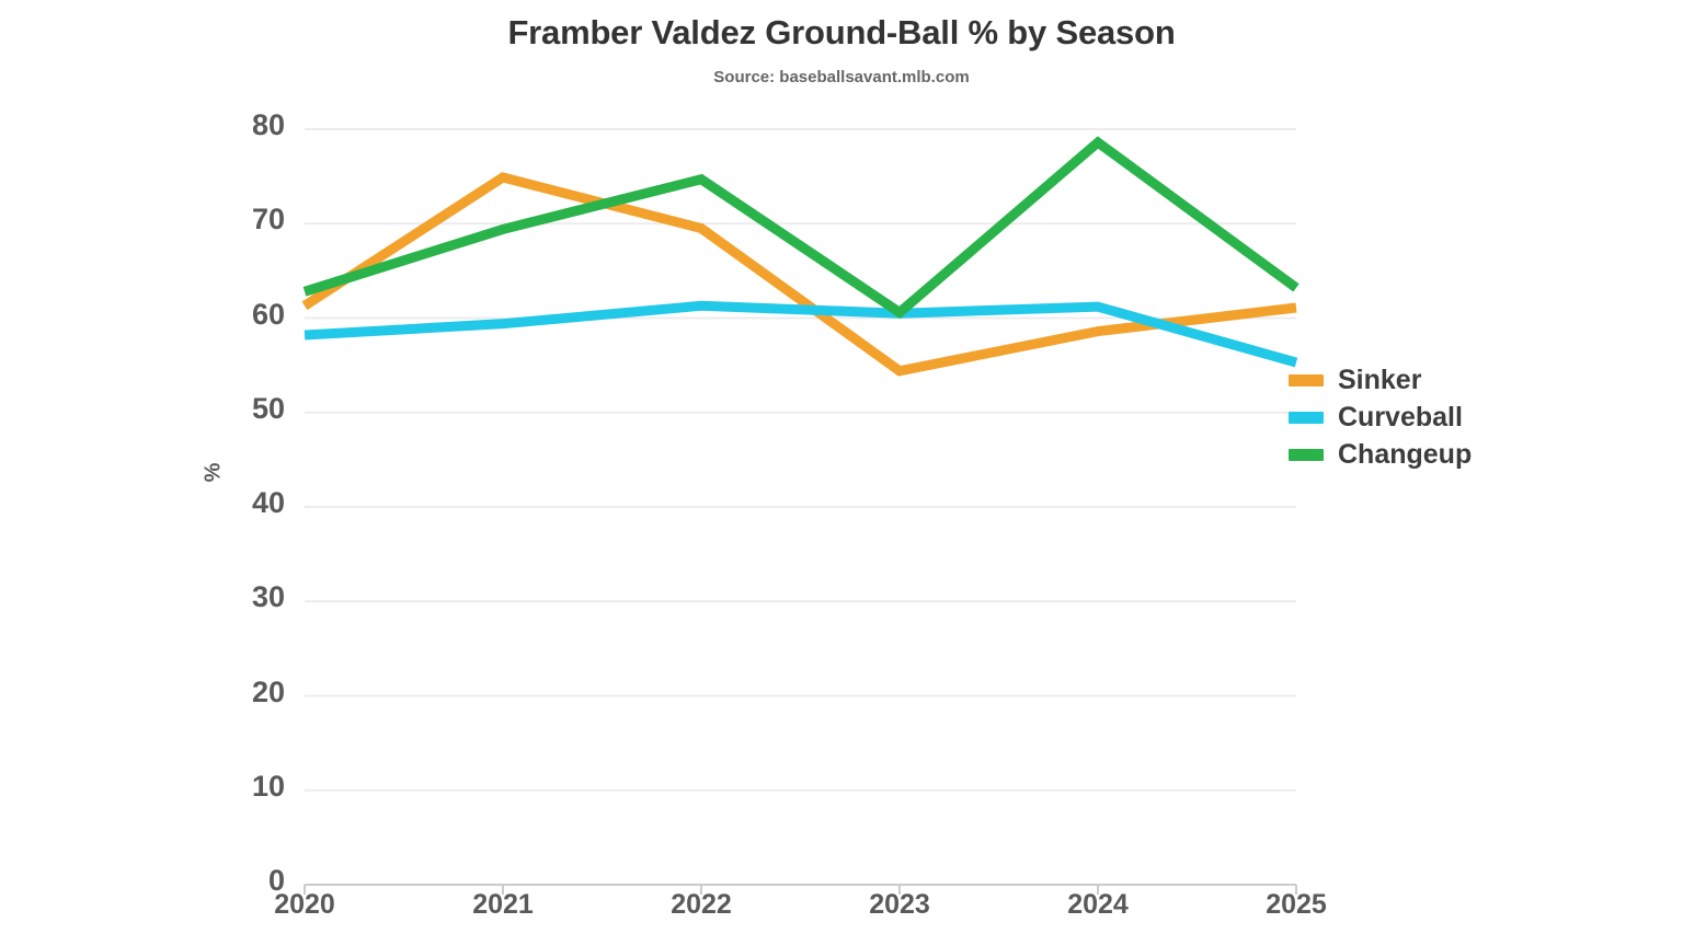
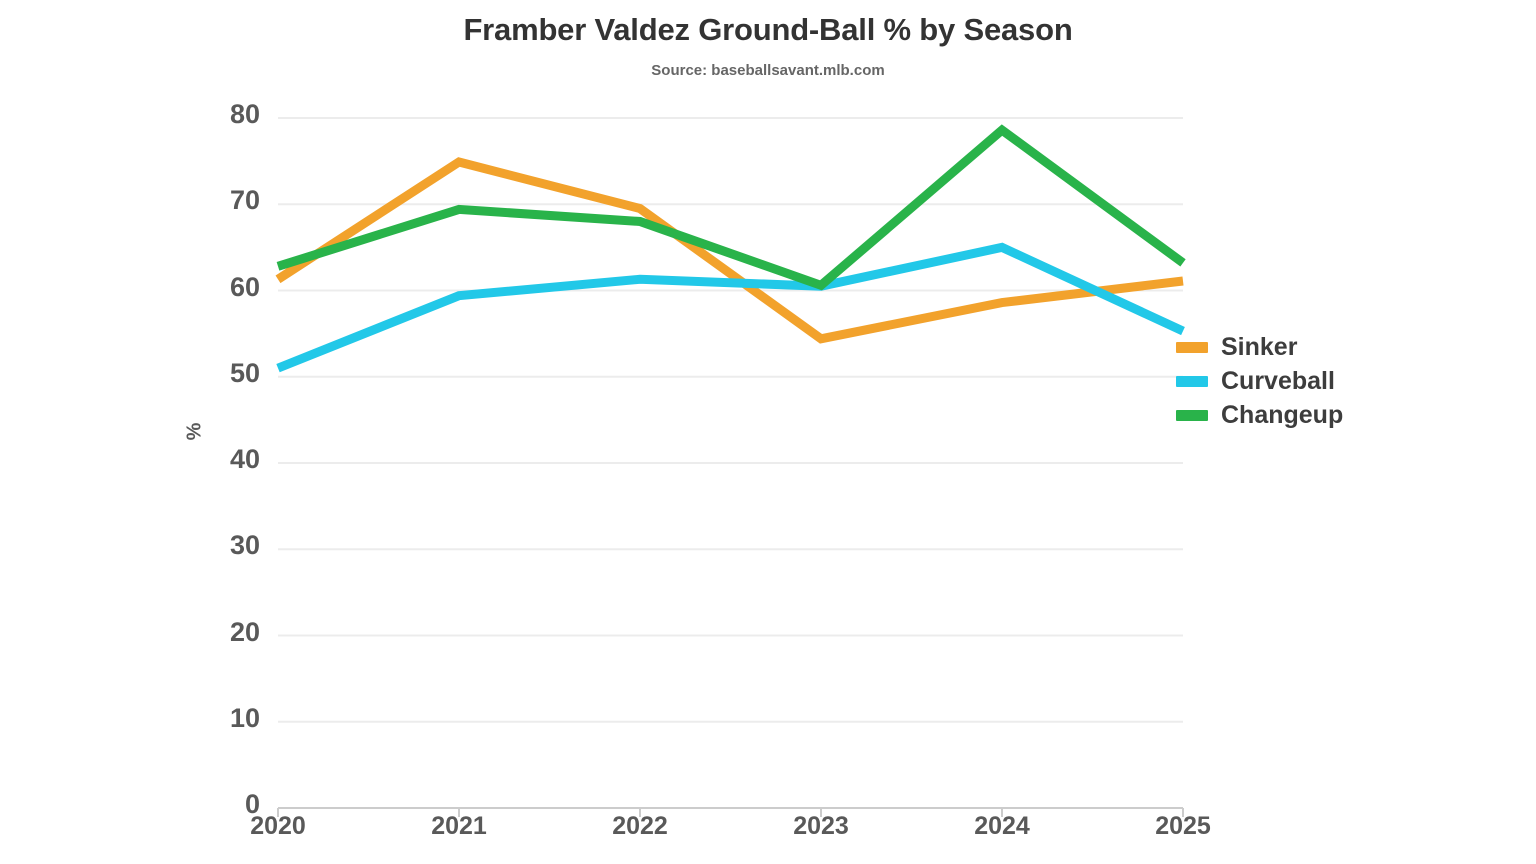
Curveball/2020: 58 -> 51
Changeup/2022: 75 -> 68
Curveball/2024: 61 -> 65
